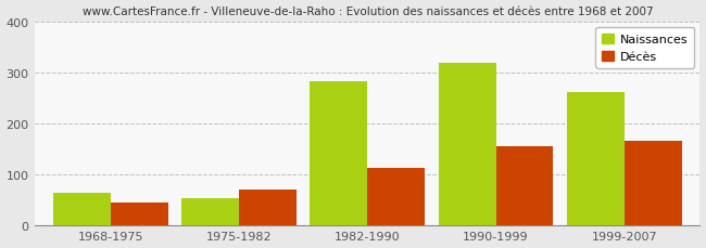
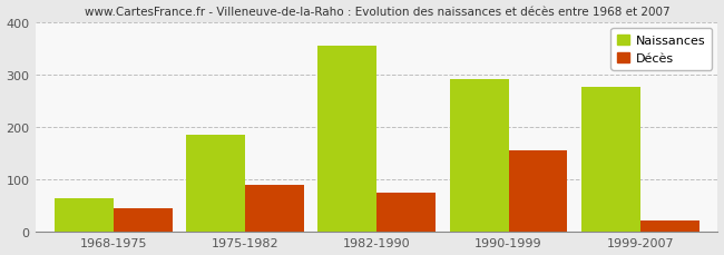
Naissances/1975-1982: 52 -> 185
Décès/1975-1982: 70 -> 90
Naissances/1982-1990: 283 -> 355
Décès/1982-1990: 112 -> 75
Naissances/1990-1999: 318 -> 290
Naissances/1999-2007: 260 -> 275
Décès/1999-2007: 165 -> 20
